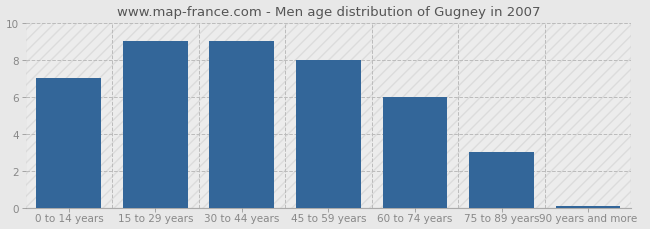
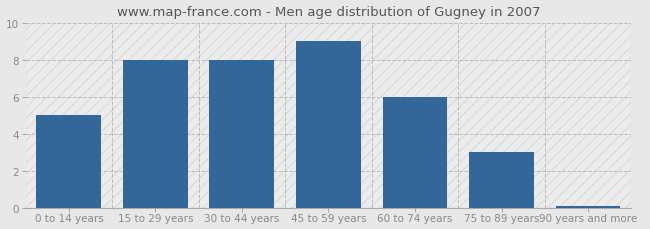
0 to 14 years: 7.0 -> 5.0
15 to 29 years: 9.0 -> 8.0
30 to 44 years: 9.0 -> 8.0
45 to 59 years: 8.0 -> 9.0
